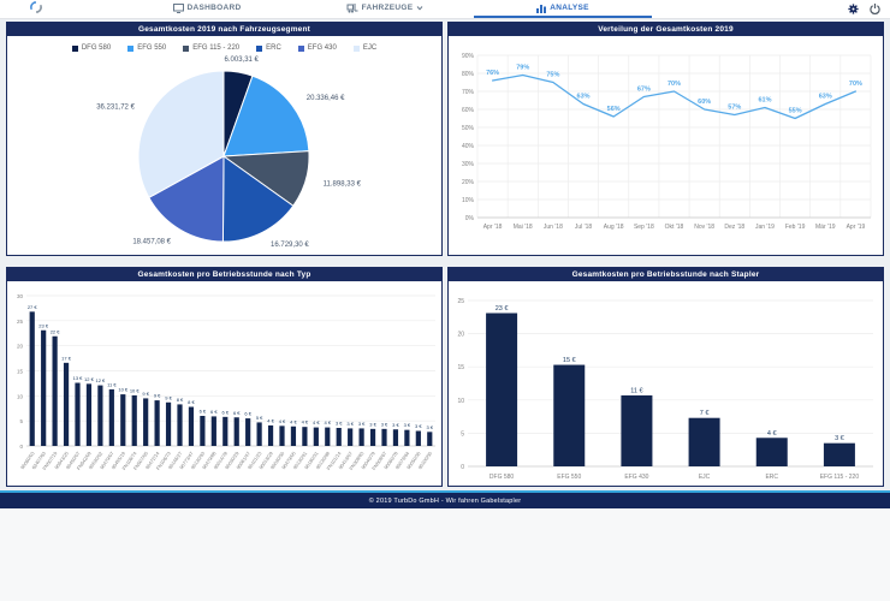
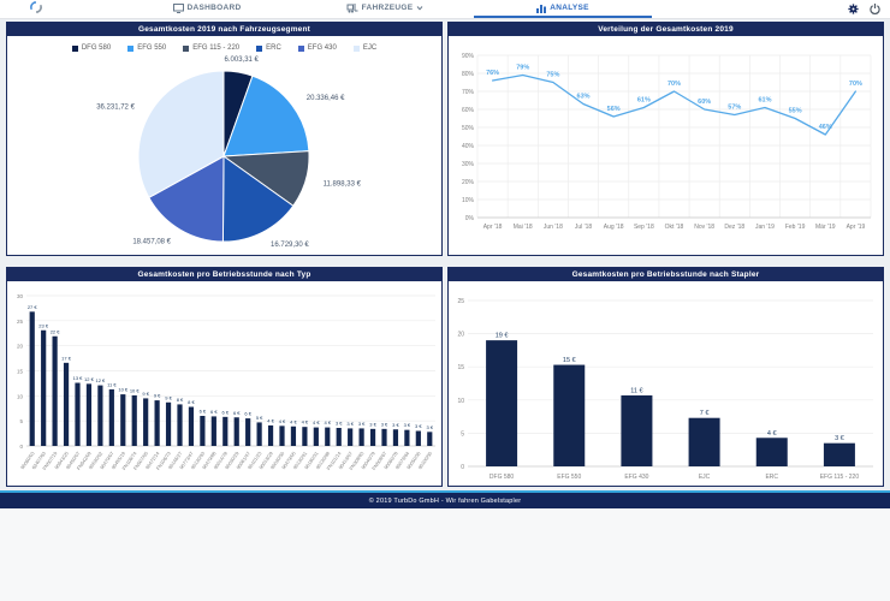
Verteilung der Gesamtkosten 2019/Sep '18: 67% -> 61%
Verteilung der Gesamtkosten 2019/Mär '19: 63% -> 46%
Gesamtkosten pro Betriebsstunde nach Stapler/DFG 580: 23 -> 19
